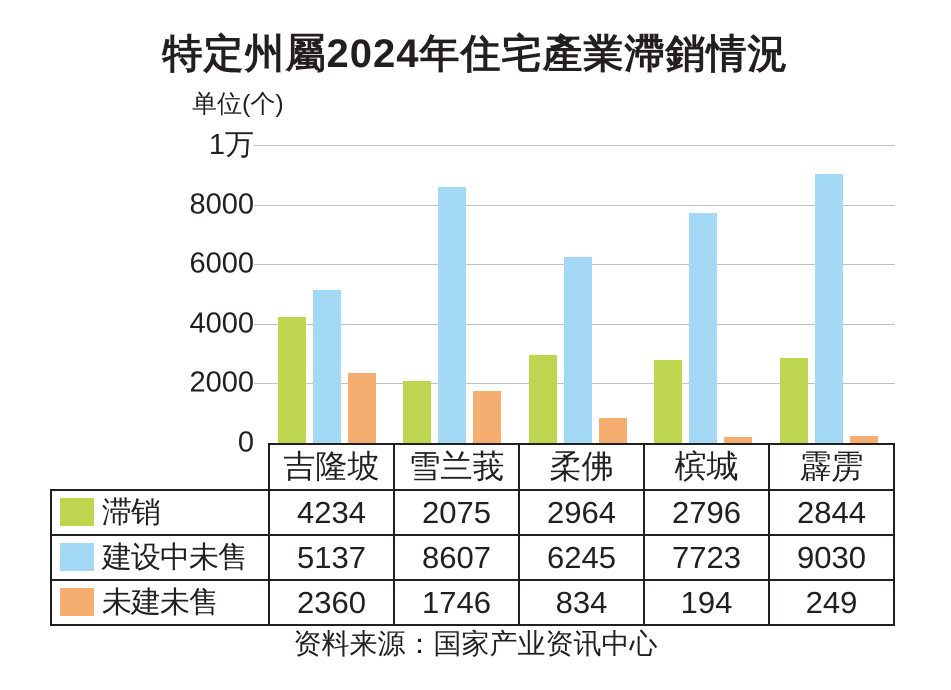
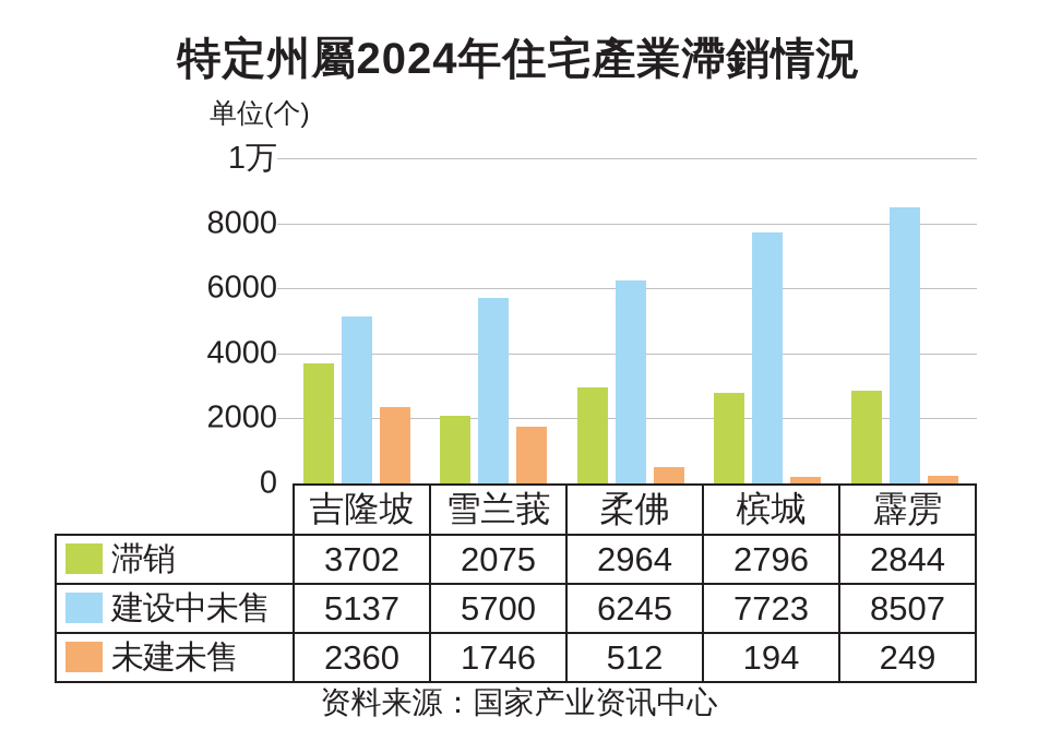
滞销/吉隆坡: 4234 -> 3702
建设中未售/雪兰莪: 8607 -> 5700
未建未售/柔佛: 834 -> 512
建设中未售/霹雳: 9030 -> 8507
